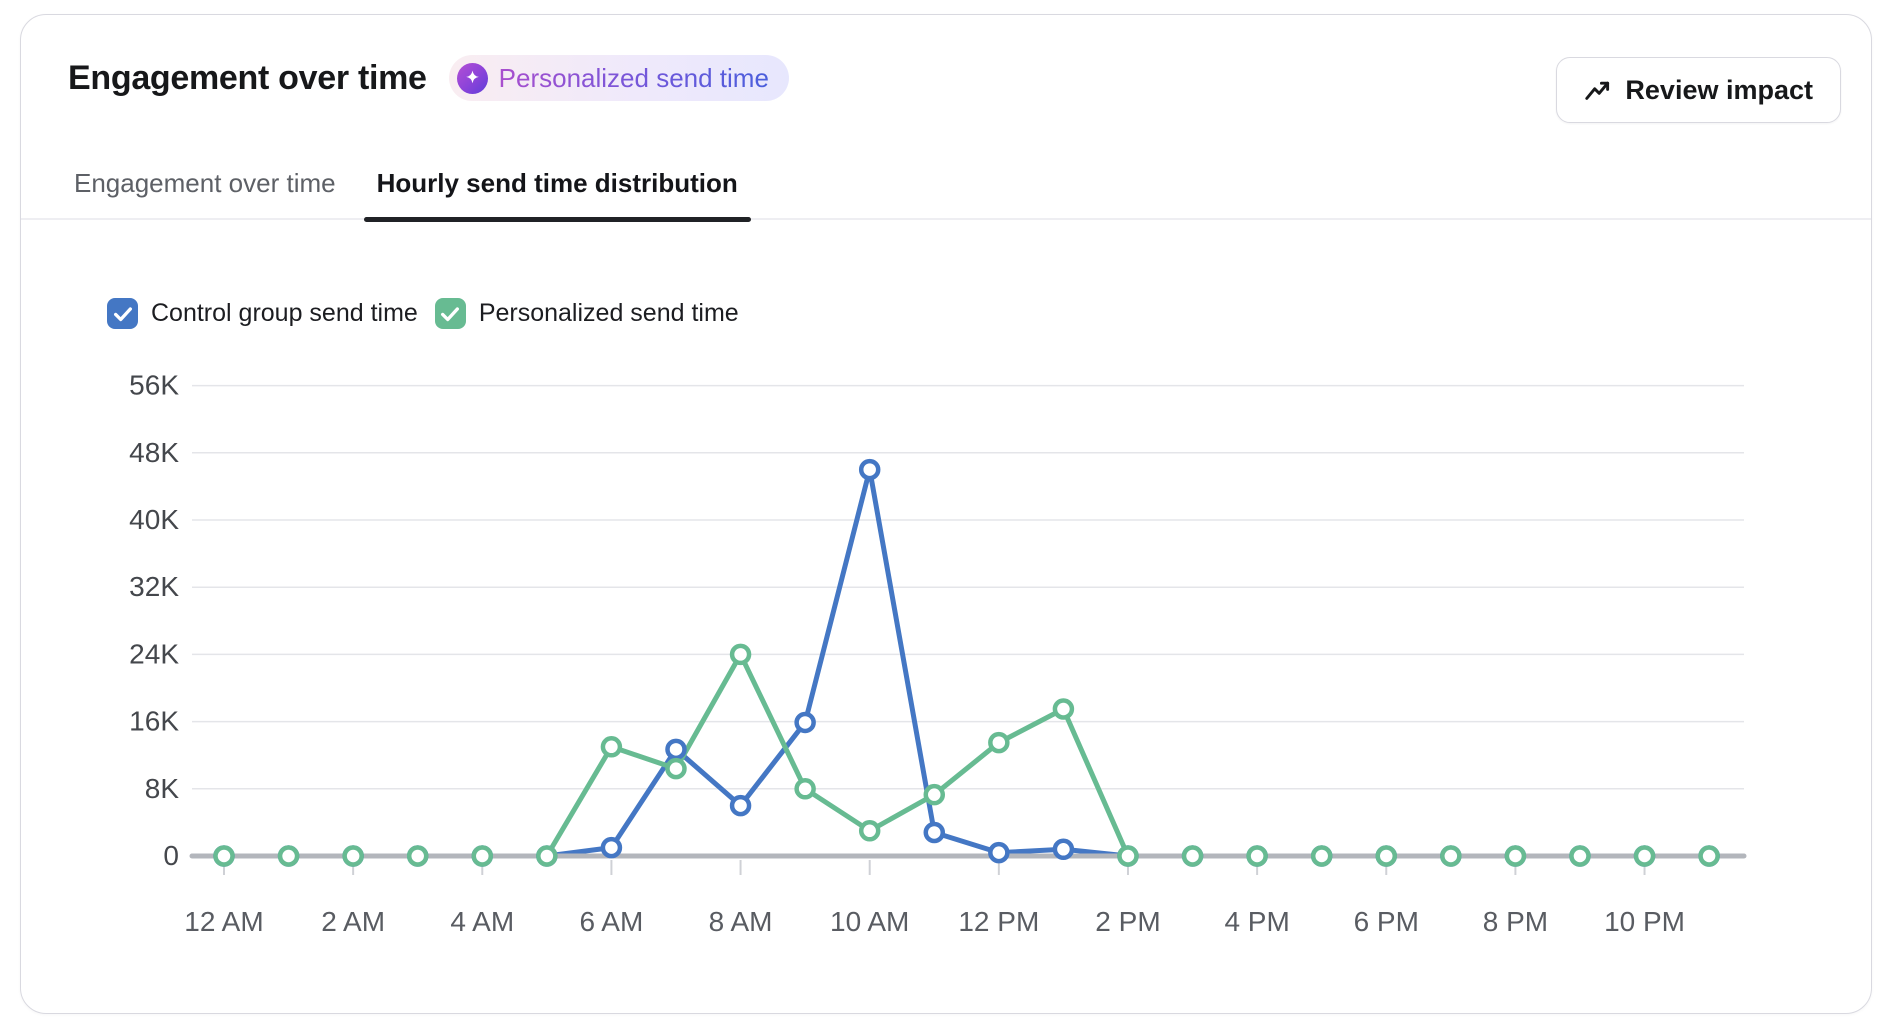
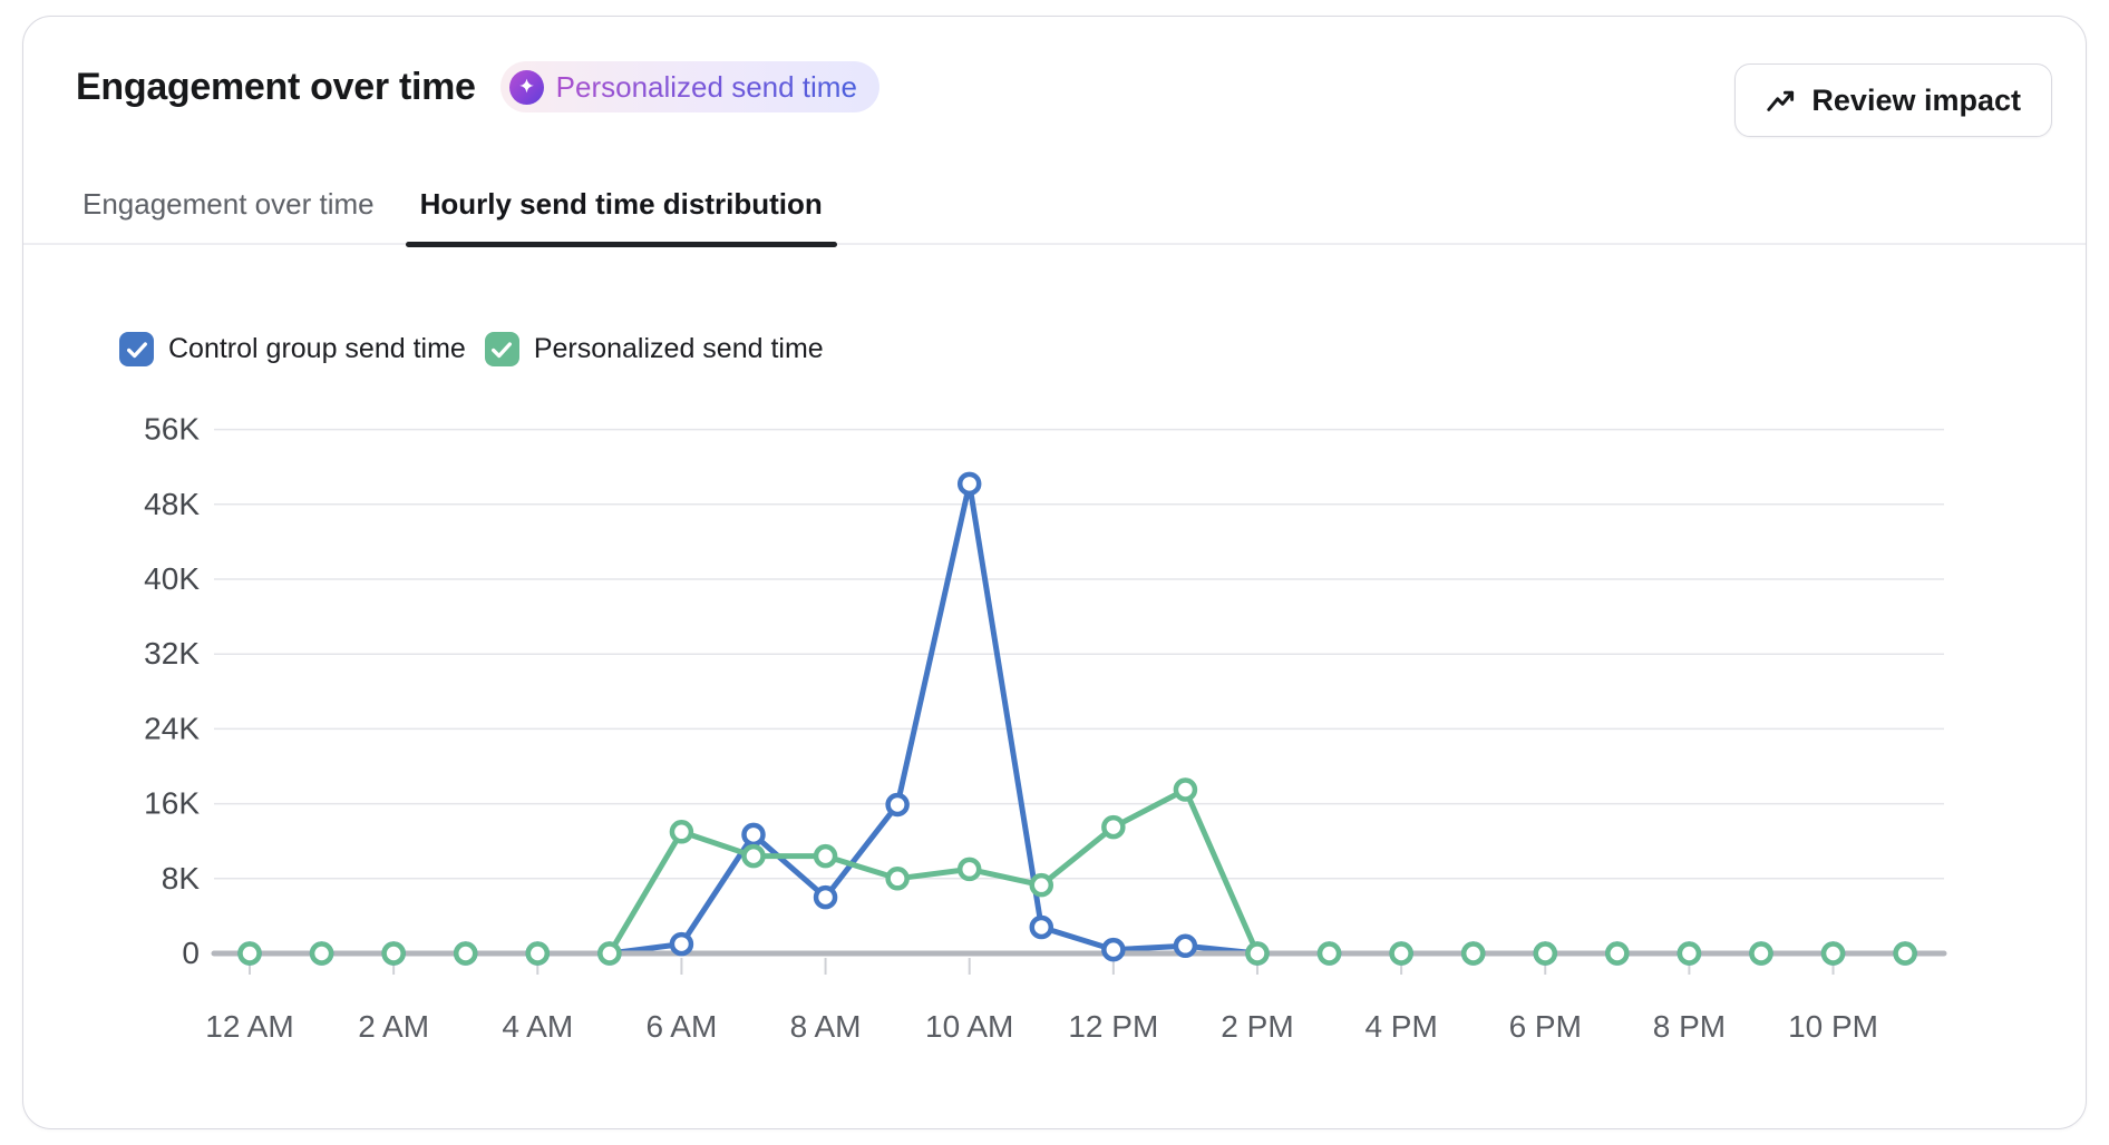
Personalized send time/8 AM: 24K -> 10K
Control group send time/10 AM: 46K -> 50K
Personalized send time/10 AM: 3K -> 9K
